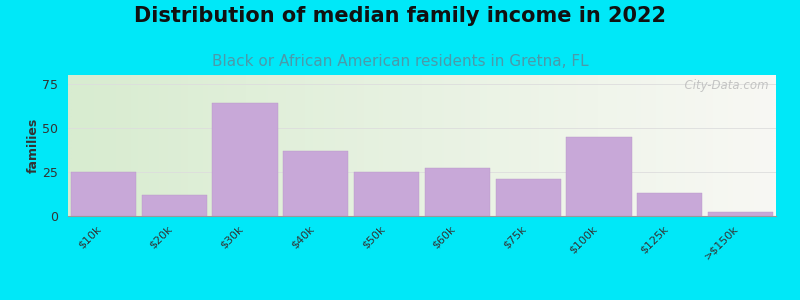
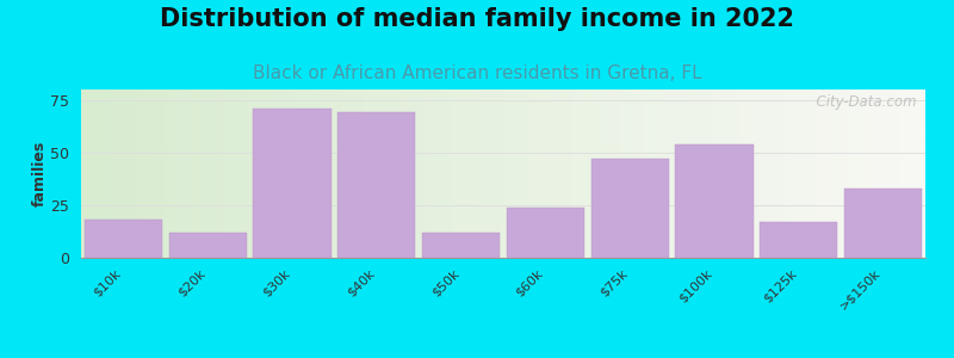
$10k: 25 -> 18
$30k: 64 -> 71
$40k: 37 -> 69
$50k: 25 -> 12
$60k: 27 -> 24
$75k: 21 -> 47
$100k: 45 -> 54
$125k: 13 -> 17
>$150k: 2 -> 33
